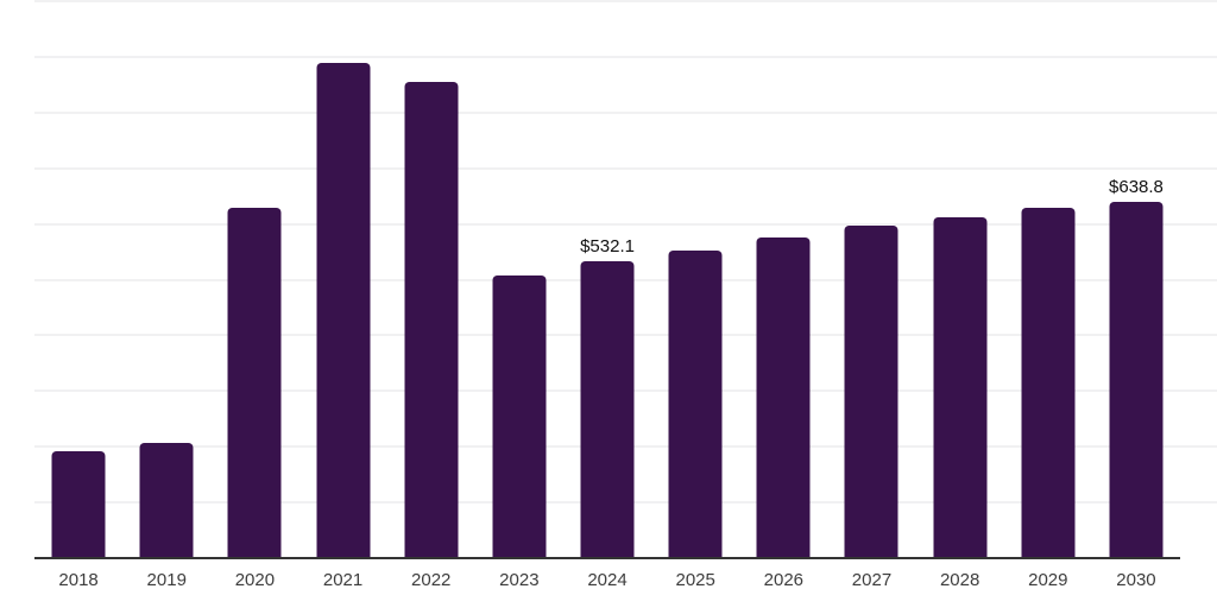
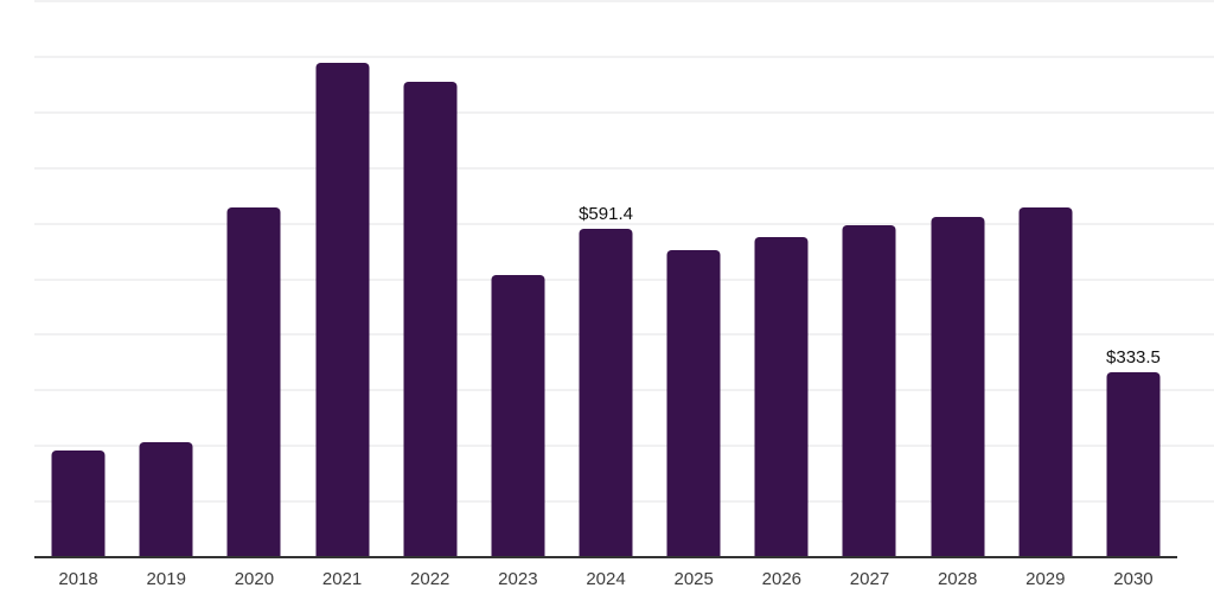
2024: $532.1 -> $591.4
2030: $638.8 -> $333.5
